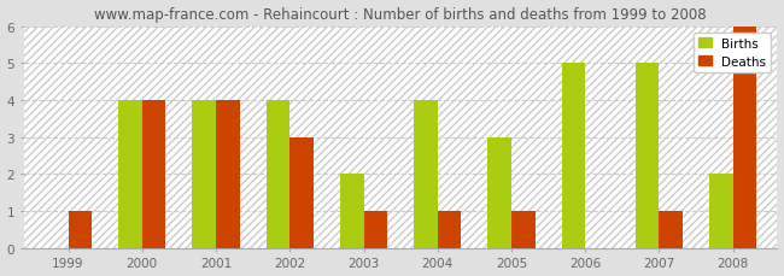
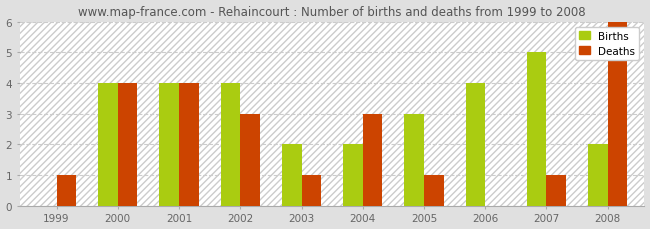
Births/2004: 4 -> 2
Deaths/2004: 1 -> 3
Births/2006: 5 -> 4
